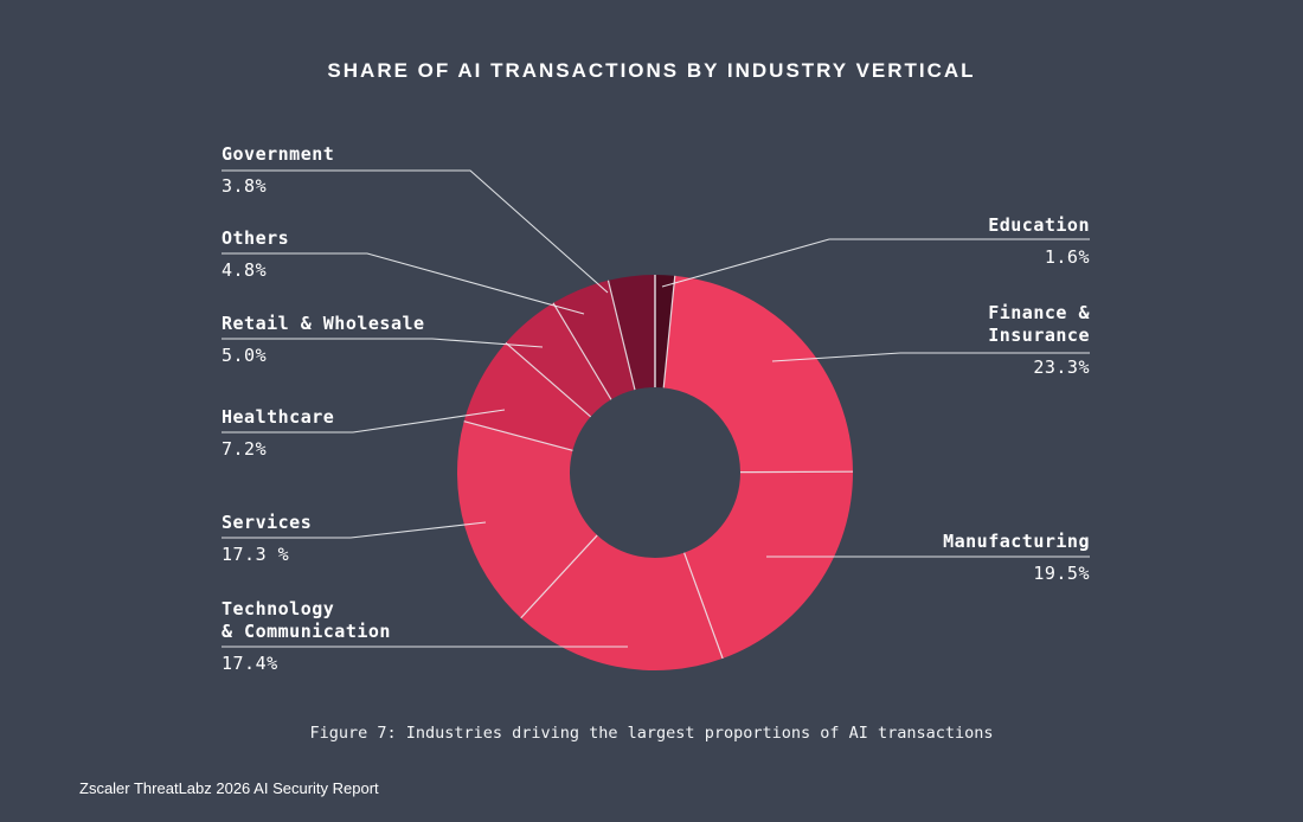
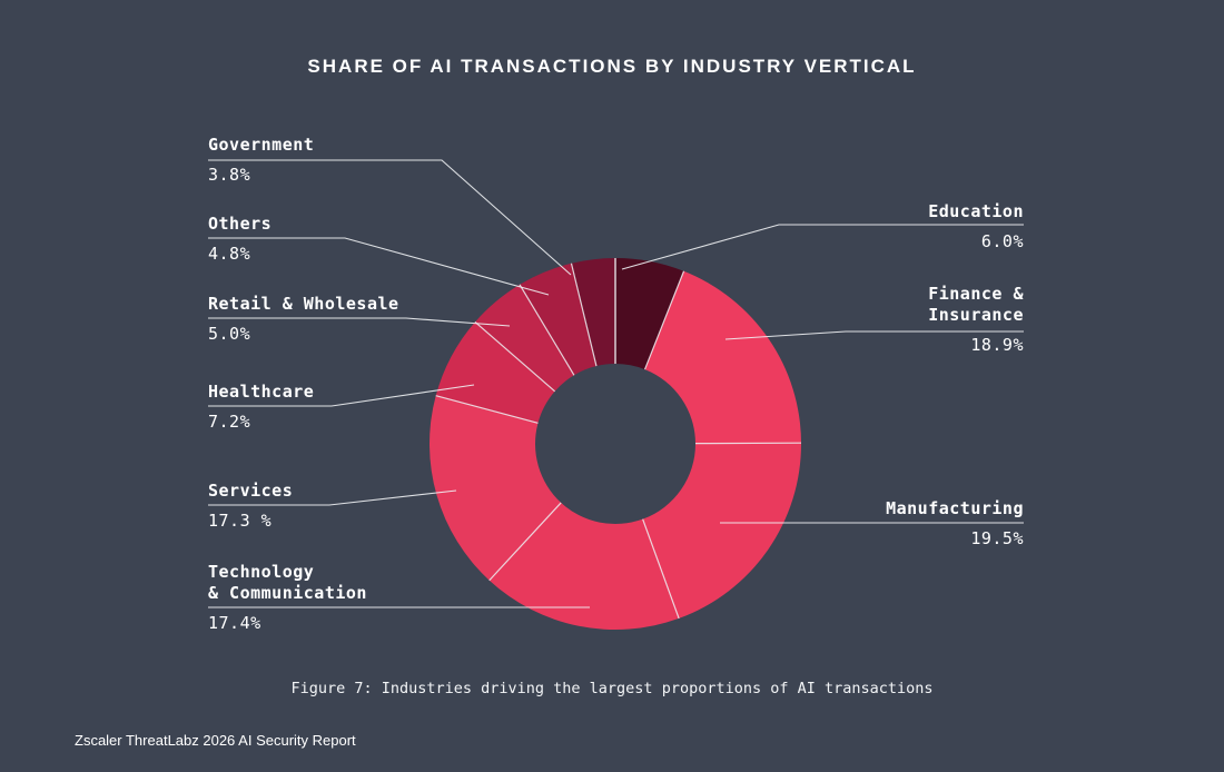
Education: 1.6% -> 6.0%
Finance & Insurance: 23.3% -> 18.9%
